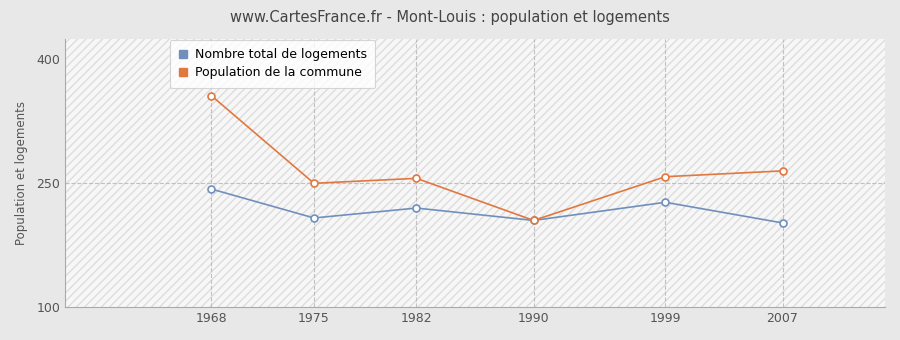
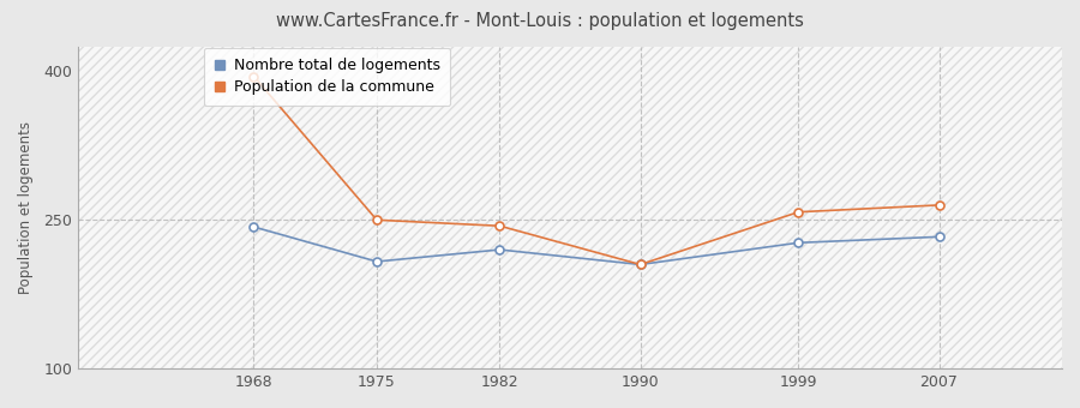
Population de la commune/1968: 356 -> 395
Population de la commune/1982: 256 -> 244
Nombre total de logements/2007: 202 -> 233
